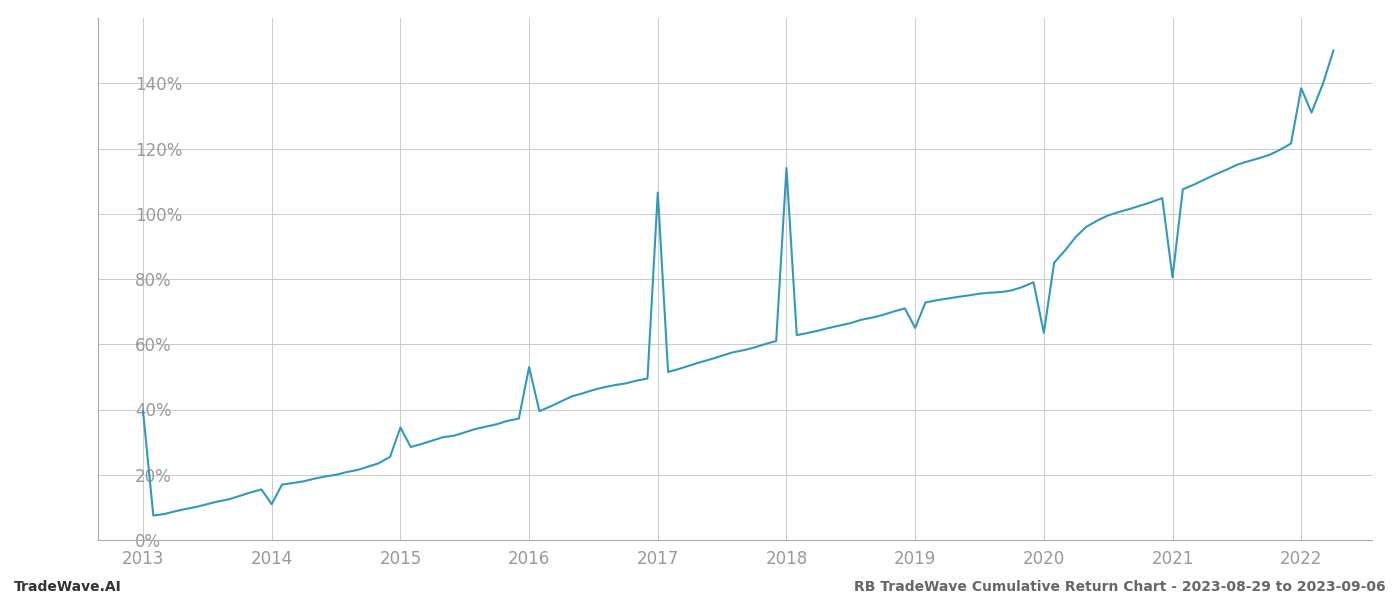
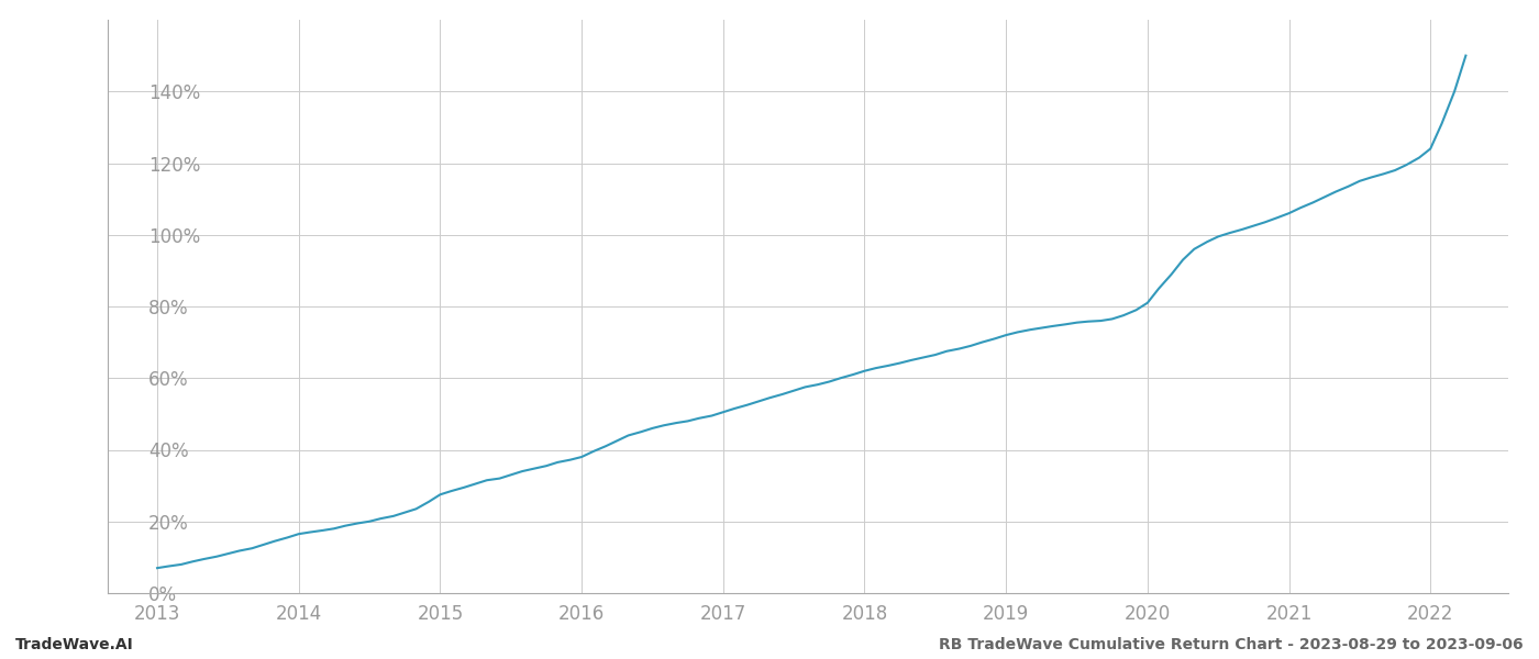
2013: 39.5% -> 7.0%
2014: 11.0% -> 16.5%
2015: 34.5% -> 27.5%
2016: 53.0% -> 38.0%
2017: 106.5% -> 50.5%
2018: 114.0% -> 62.0%
2019: 65.0% -> 72.0%
2020: 63.5% -> 81.0%
2021: 80.5% -> 106.0%
2022: 138.5% -> 124.0%
